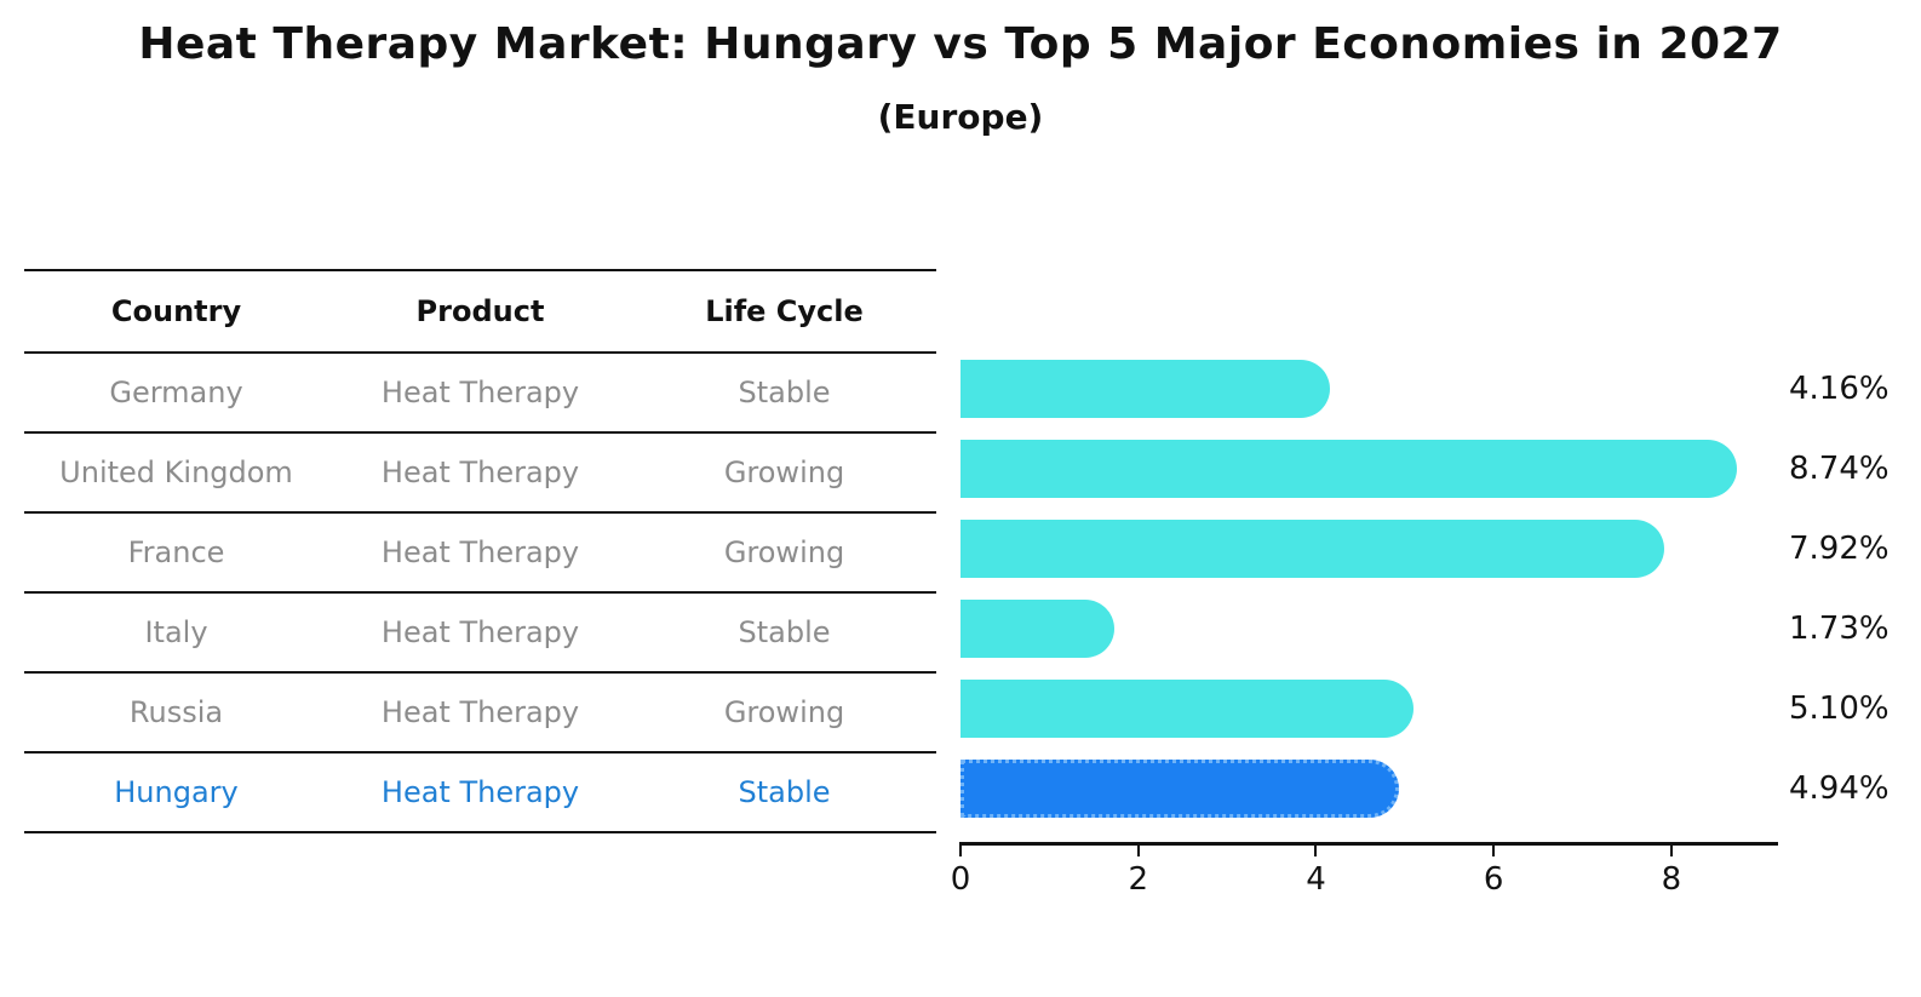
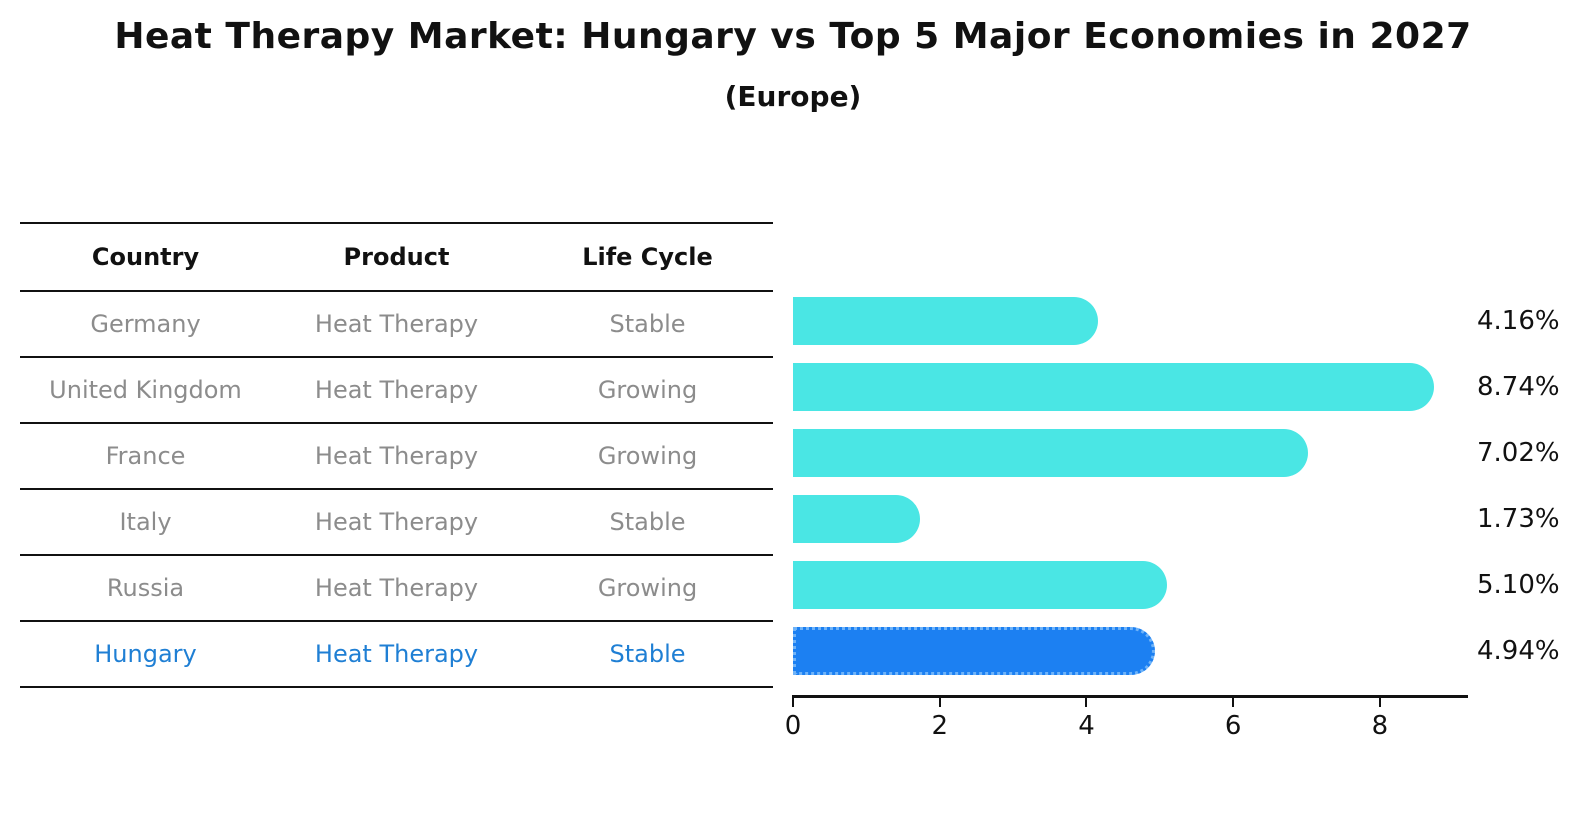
France: 7.92% -> 7.02%
